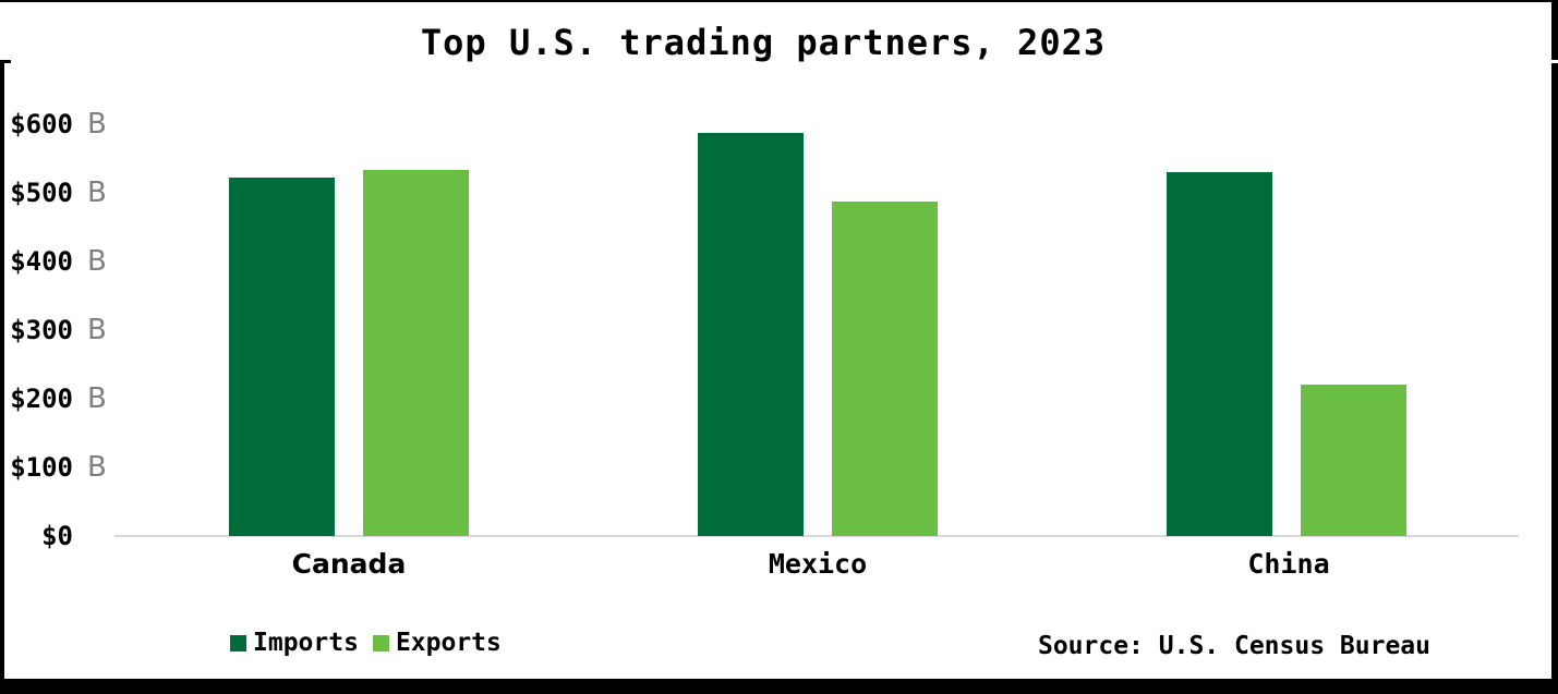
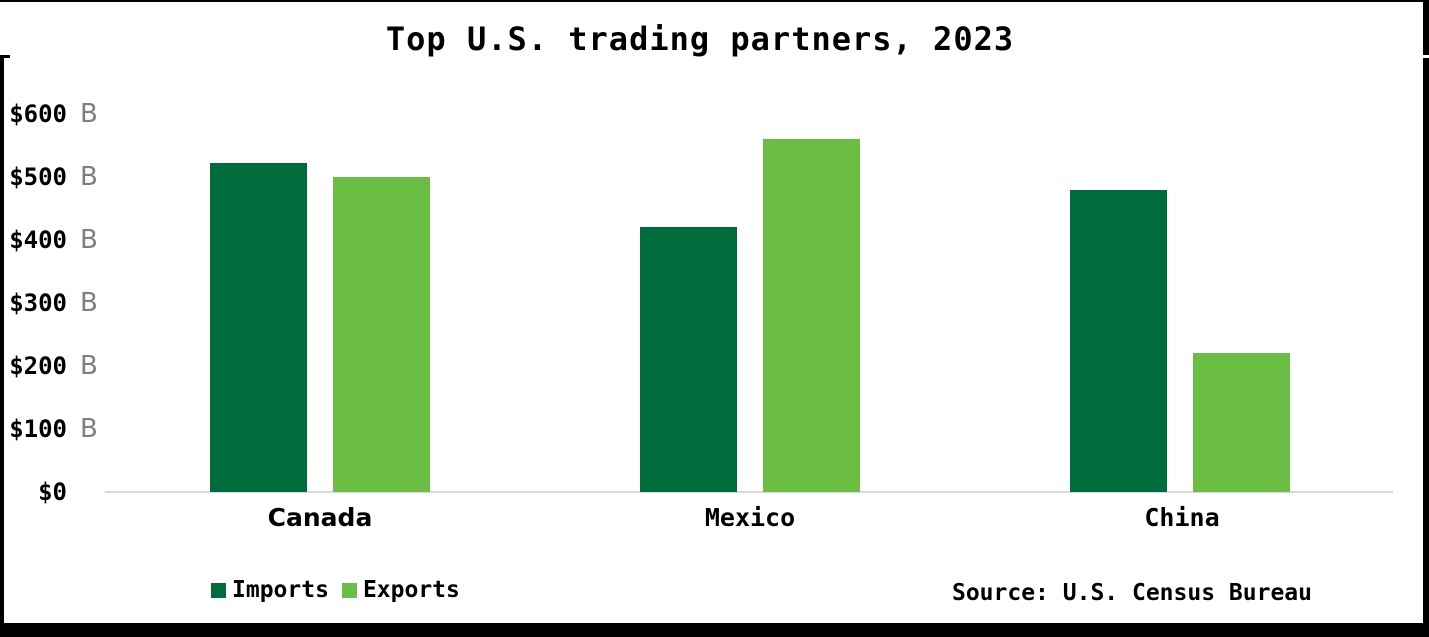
Exports/Canada: $530 -> $500
Imports/Mexico: $590 -> $420
Exports/Mexico: $490 -> $560
Imports/China: $530 -> $480
